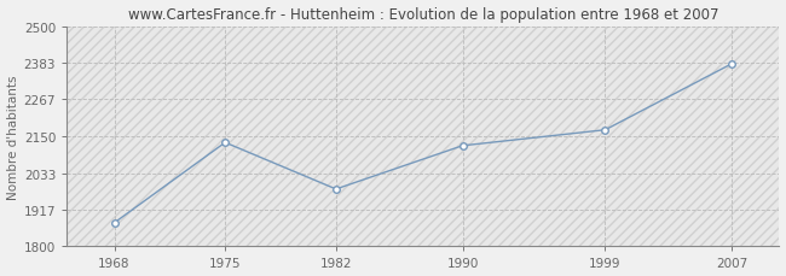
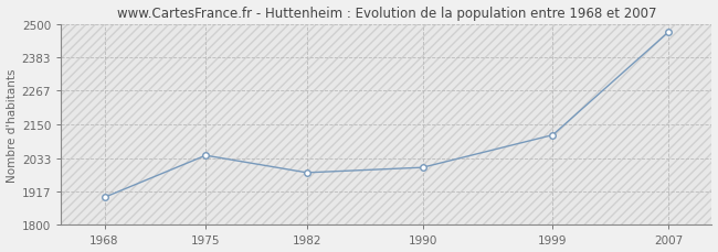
1968: 1875 -> 1896
1975: 2130 -> 2042
1990: 2120 -> 2000
1999: 2170 -> 2113
2007: 2380 -> 2471
